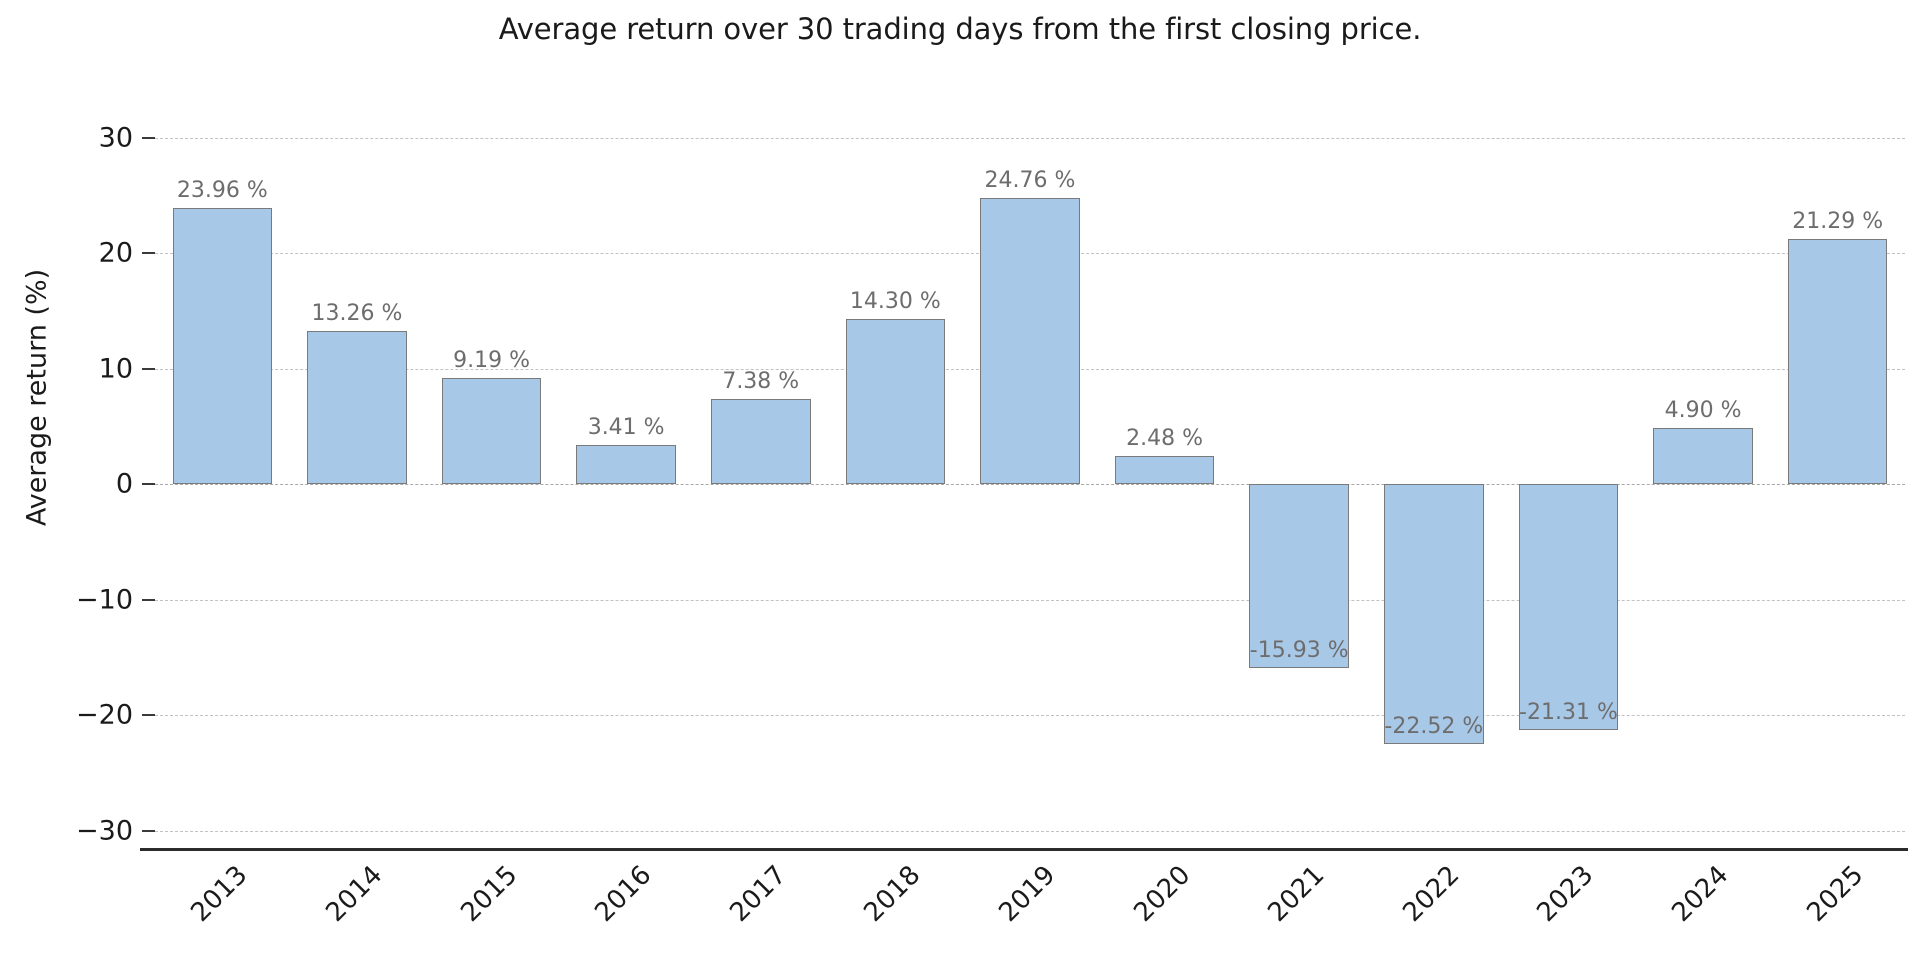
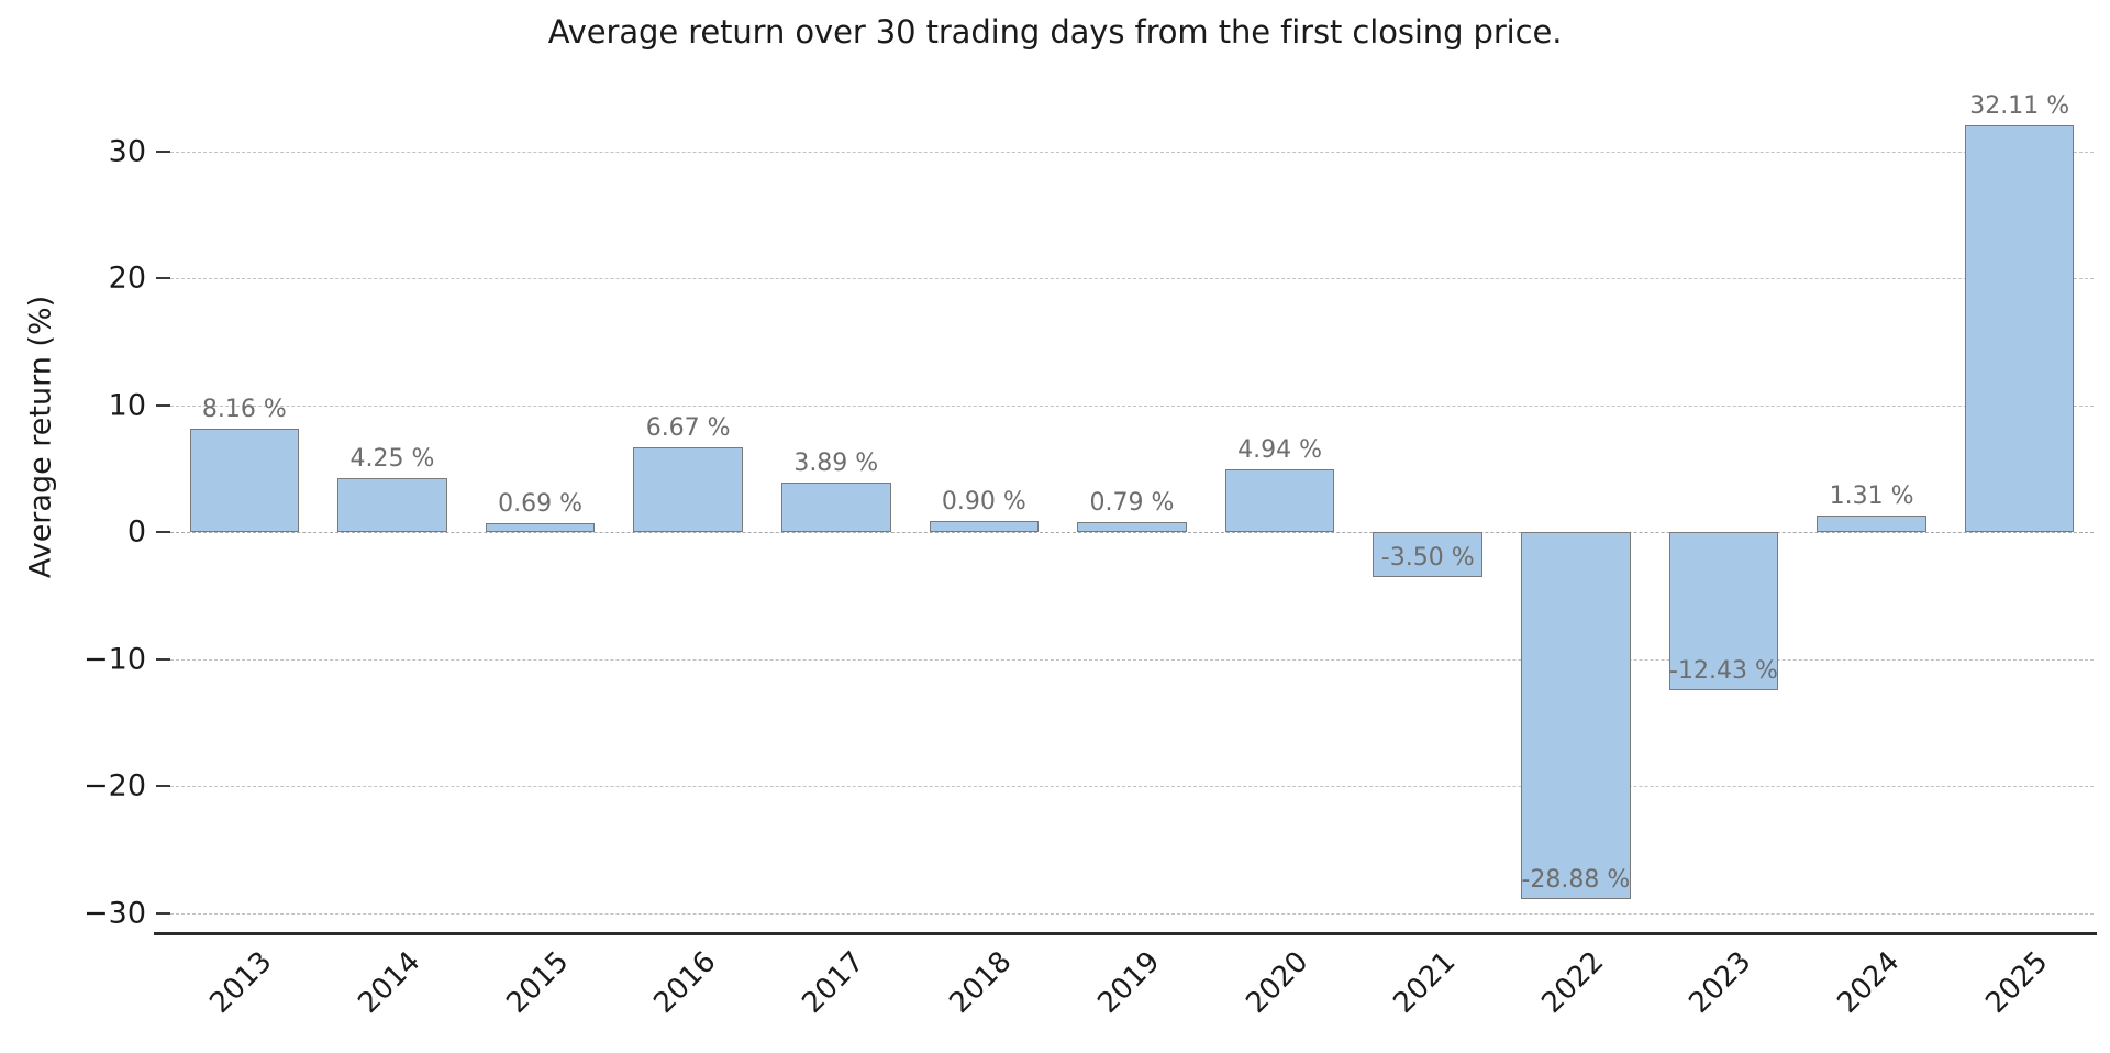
2013: 23.96 -> 8.16
2014: 13.26 -> 4.25
2015: 9.19 -> 0.69
2016: 3.41 -> 6.67
2017: 7.38 -> 3.89
2018: 14.30 -> 0.90
2019: 24.76 -> 0.79
2020: 2.48 -> 4.94
2021: -15.93 -> -3.50
2022: -22.52 -> -28.88
2023: -21.31 -> -12.43
2024: 4.90 -> 1.31
2025: 21.29 -> 32.11
